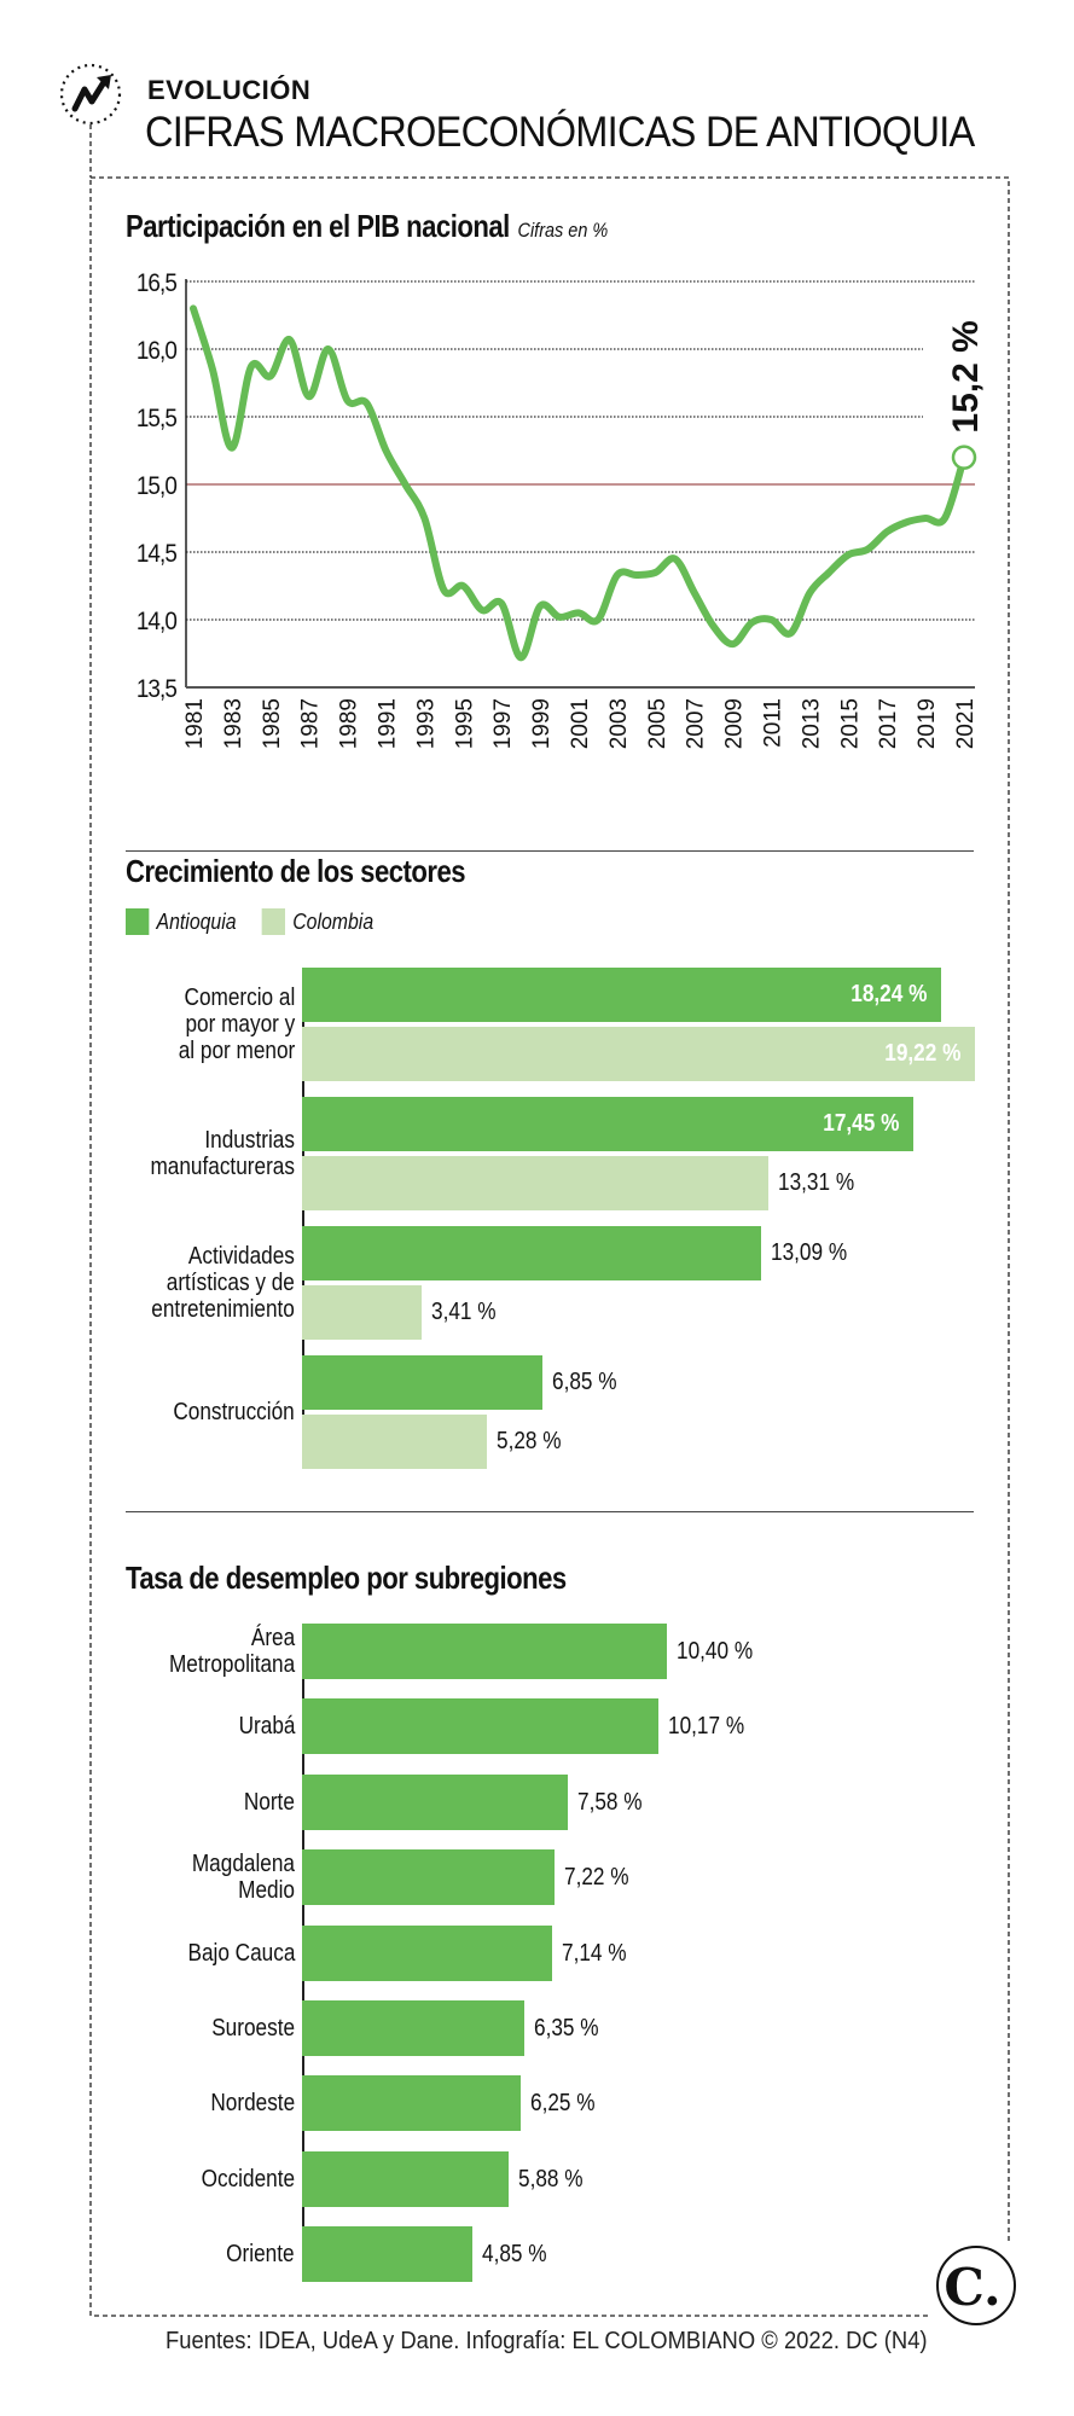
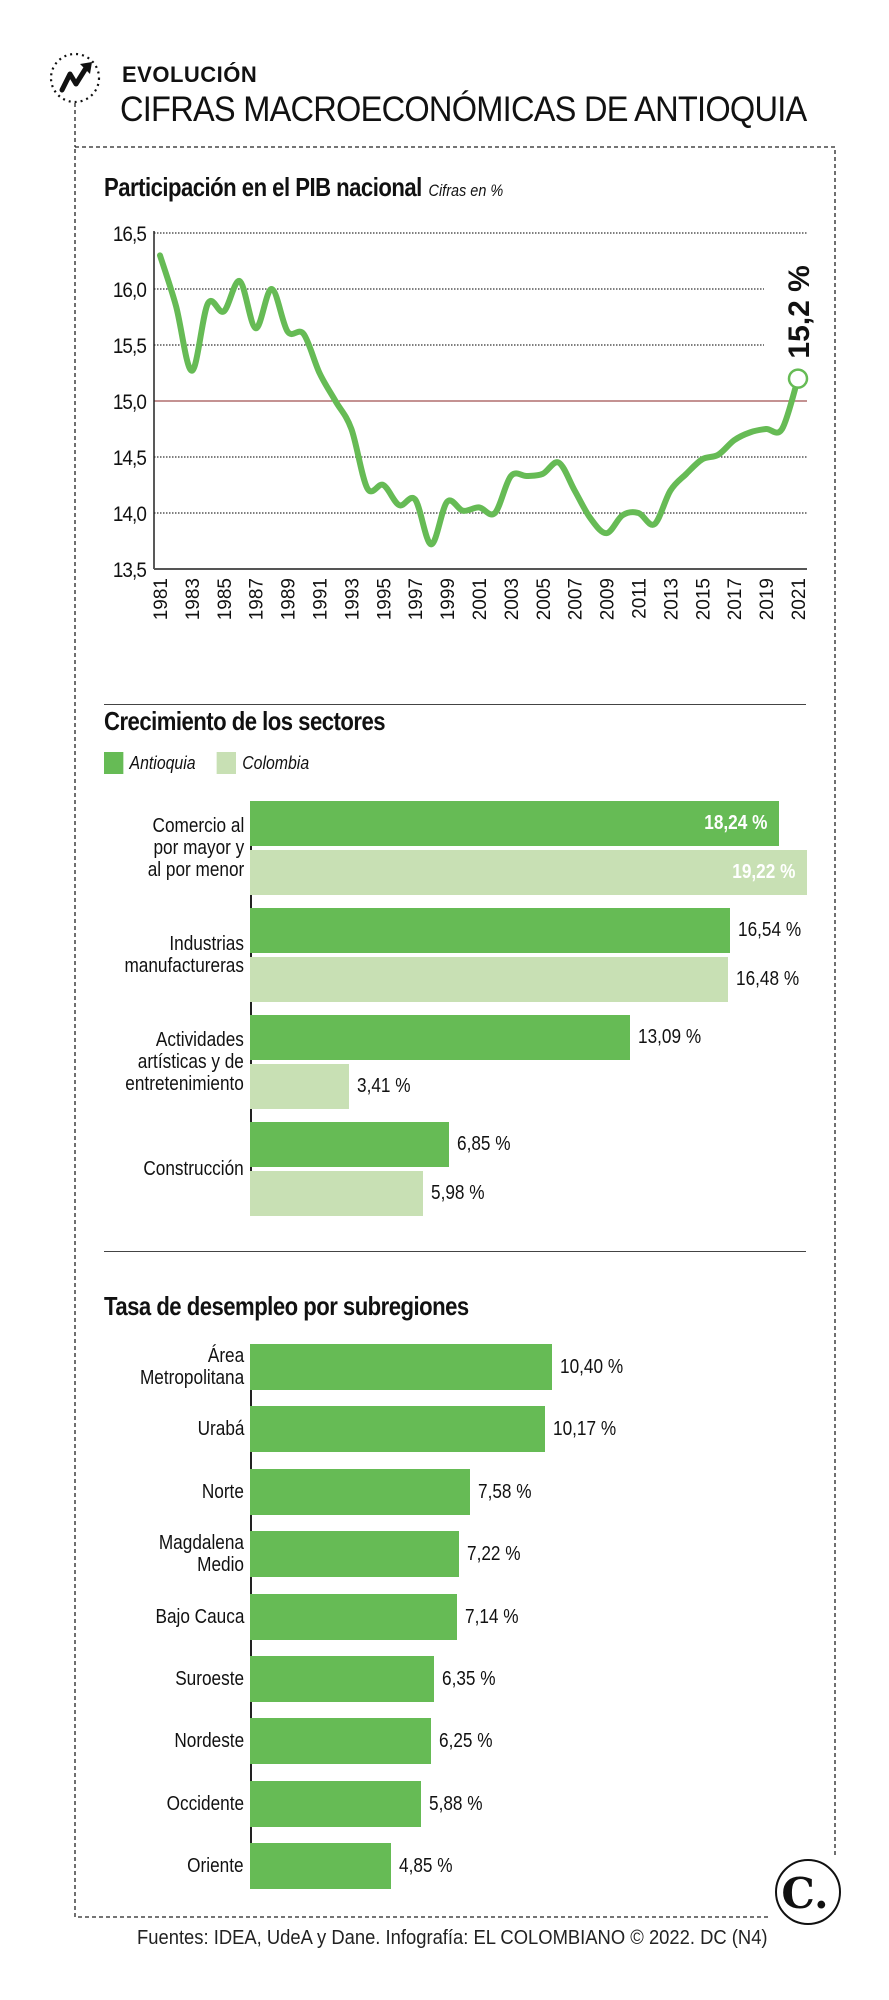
Crecimiento de los sectores/Antioquia/Industrias manufactureras: 17,45 -> 16,54
Crecimiento de los sectores/Colombia/Industrias manufactureras: 13,31 -> 16,48
Crecimiento de los sectores/Colombia/Construcción: 5,28 -> 5,98
